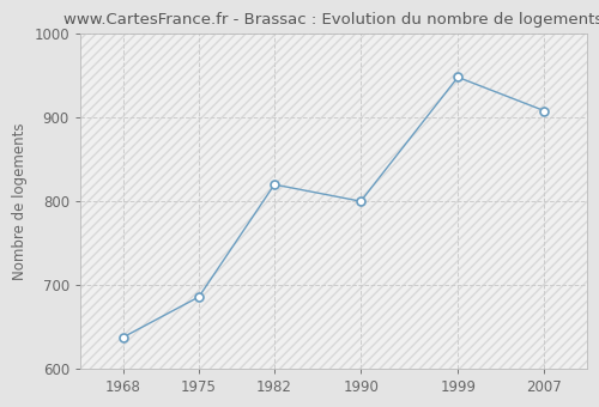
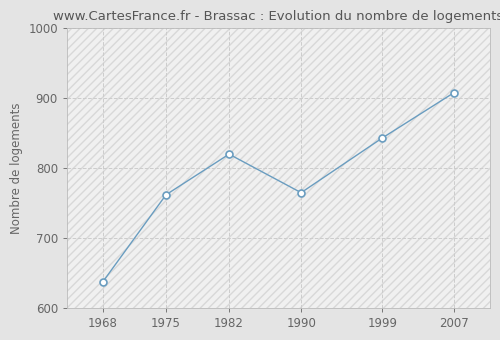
1975: 686 -> 762
1990: 800 -> 765
1999: 948 -> 843
